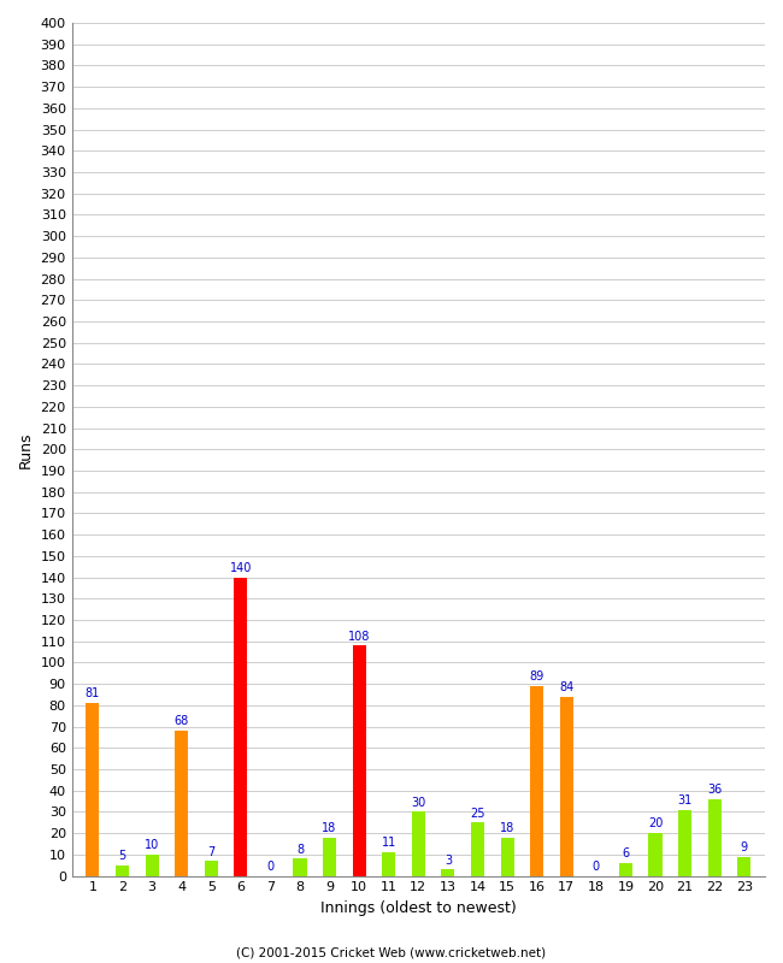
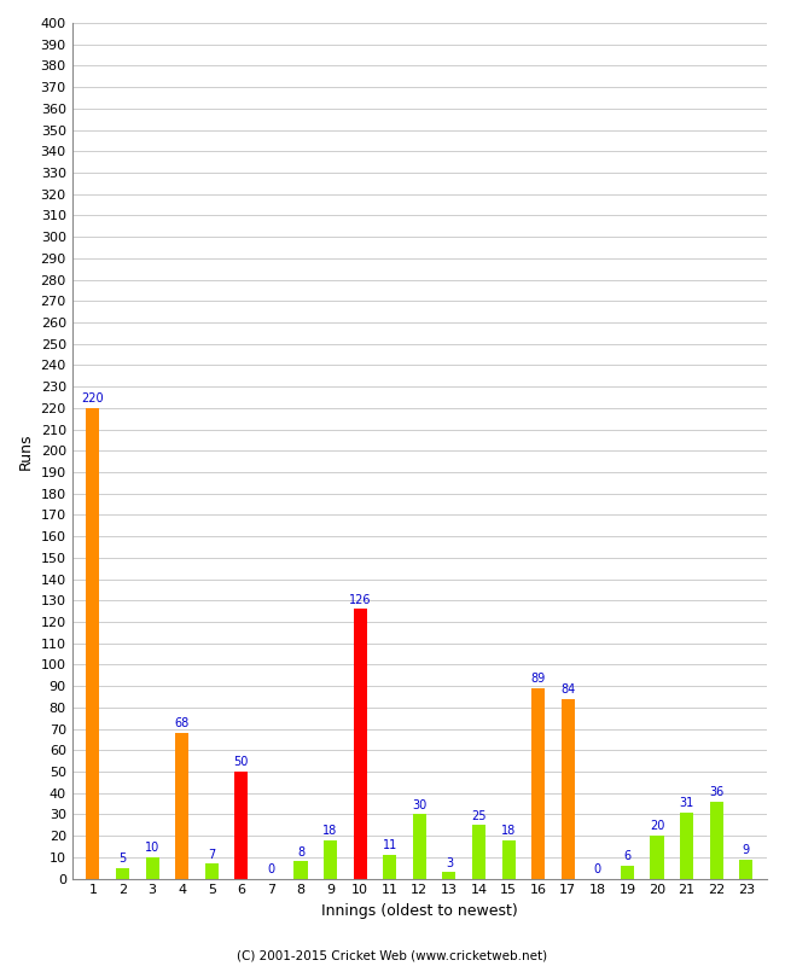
1: 81 -> 220
6: 140 -> 50
10: 108 -> 126
